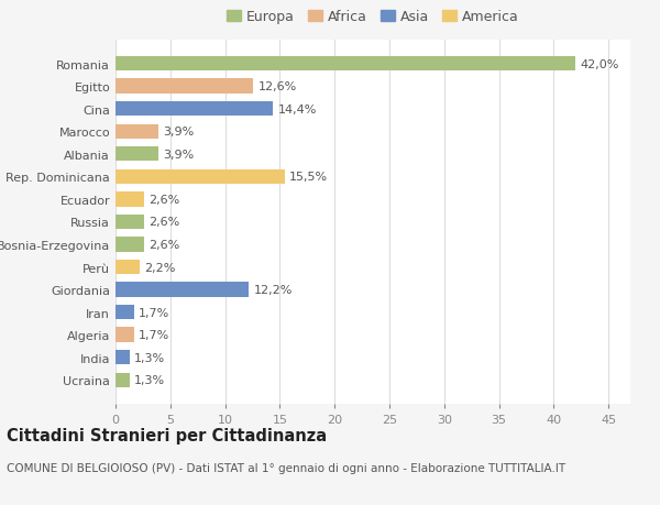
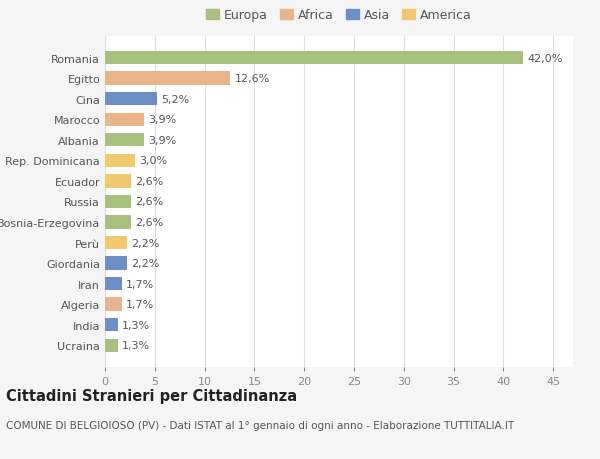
Cina: 14,4% -> 5,2%
Rep. Dominicana: 15,5% -> 3,0%
Giordania: 12,2% -> 2,2%
